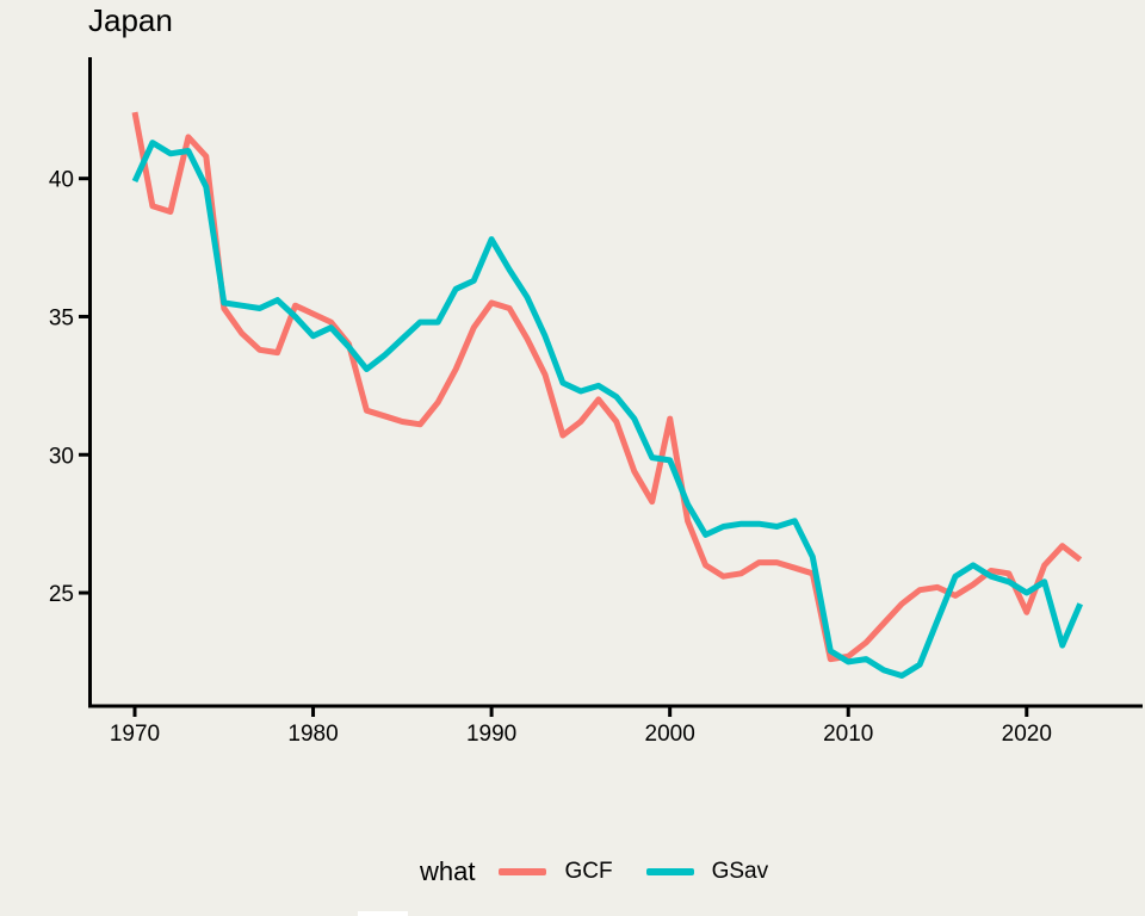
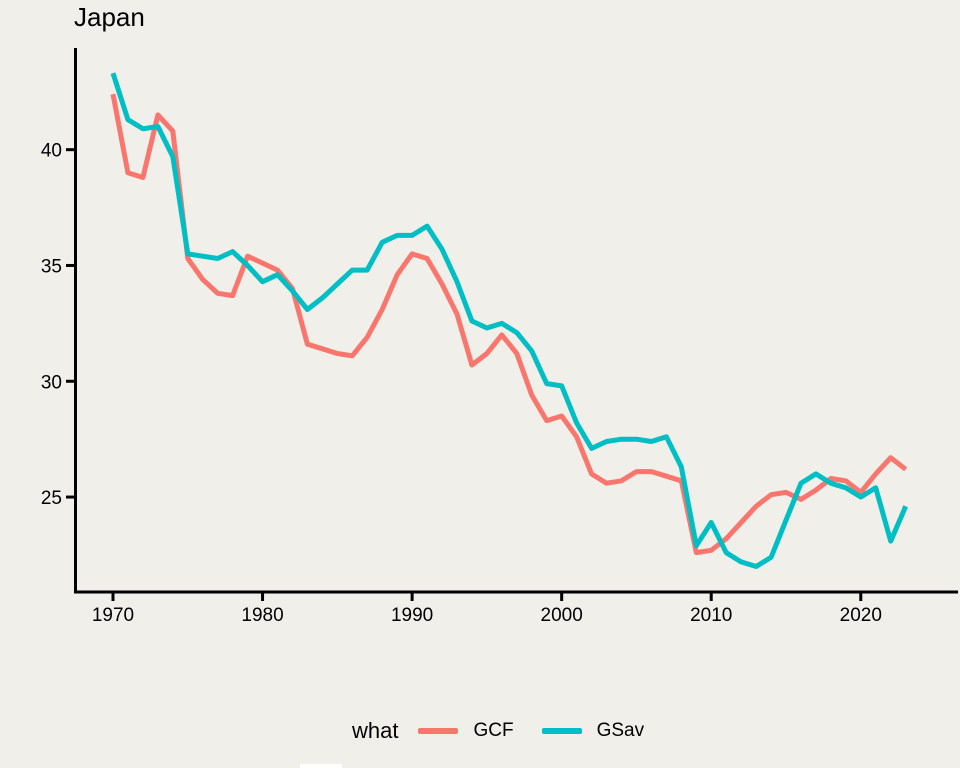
GSav/1970: 39.9 -> 43.3
GSav/1990: 37.8 -> 36.3
GCF/2000: 31.3 -> 28.5
GSav/2010: 22.5 -> 23.9
GCF/2020: 24.3 -> 25.2
